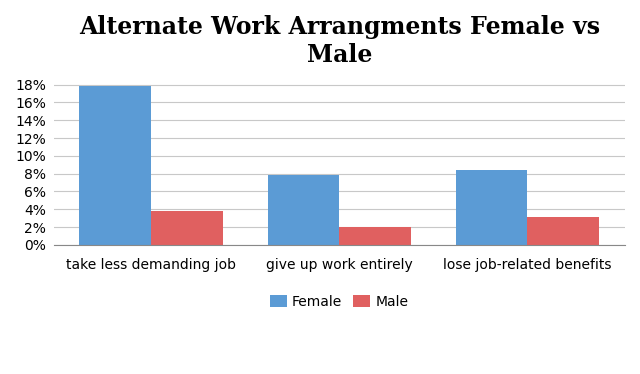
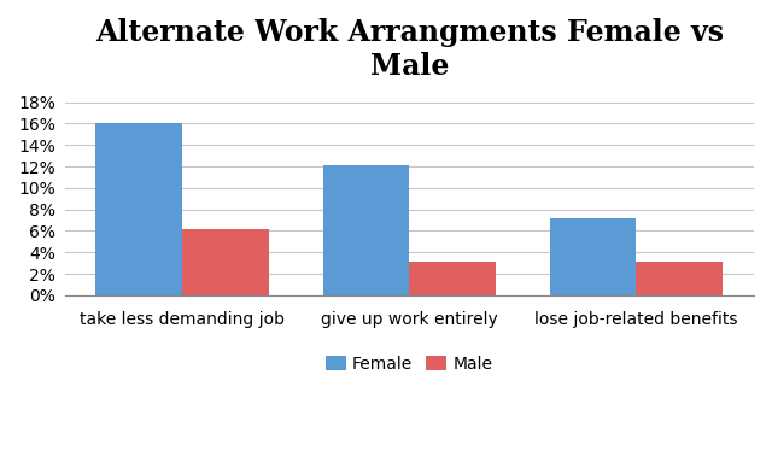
Female/take less demanding job: 17.8% -> 16.1%
Male/take less demanding job: 3.8% -> 6.2%
Female/give up work entirely: 7.8% -> 12.1%
Male/give up work entirely: 2.0% -> 3.1%
Female/lose job-related benefits: 8.4% -> 7.2%
